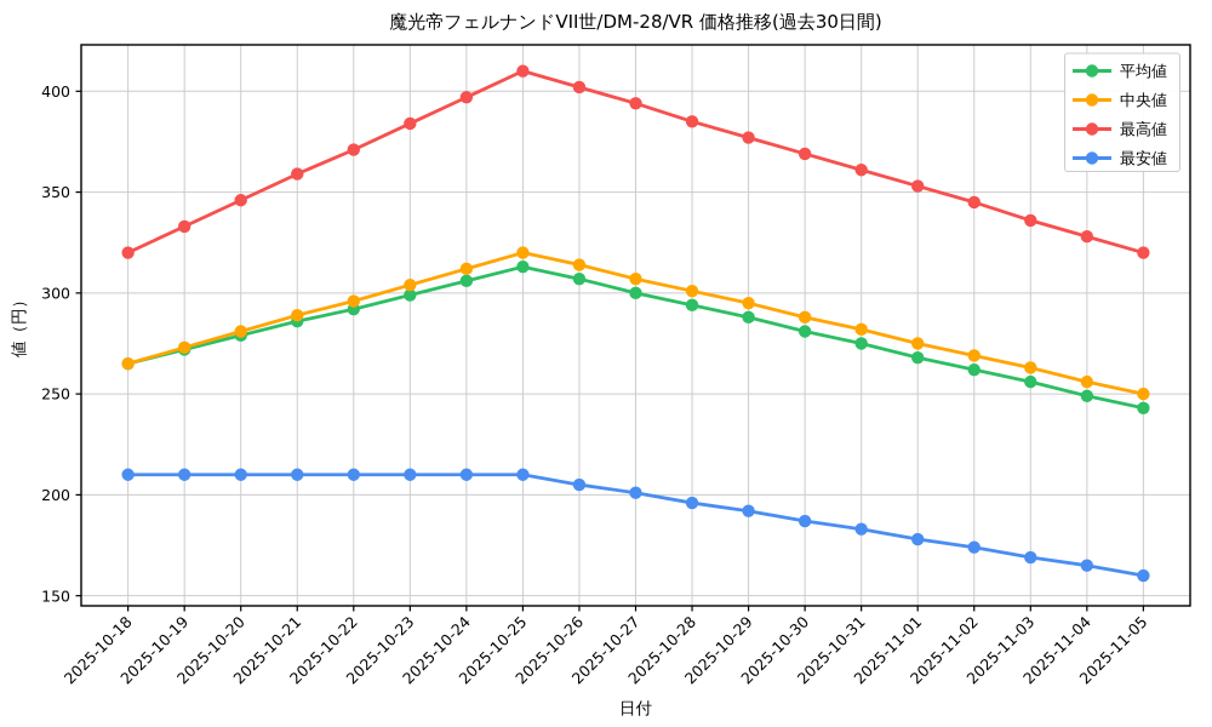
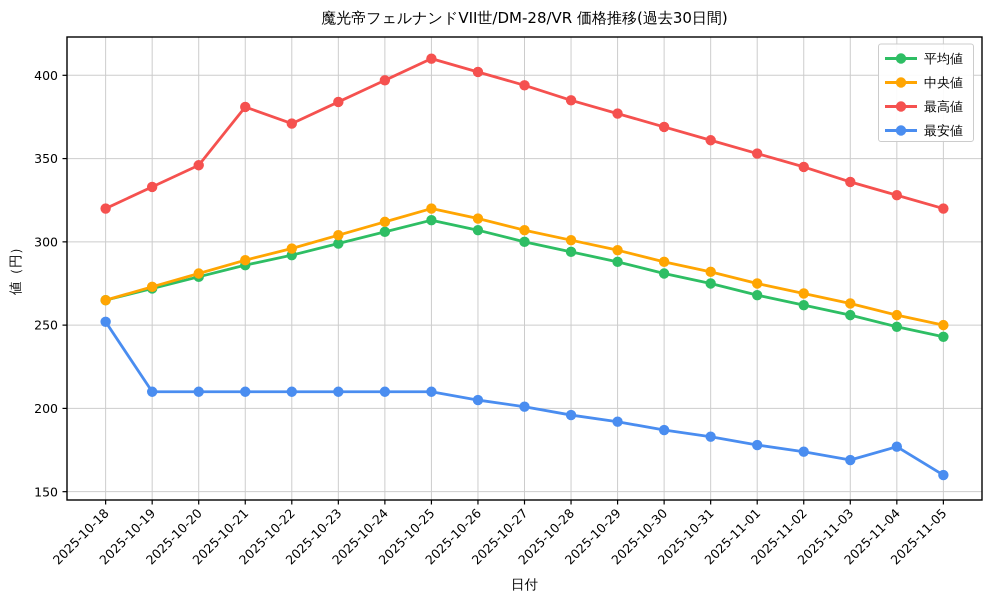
最安値/2025-10-18: 210 -> 252
最高値/2025-10-21: 359 -> 381
最安値/2025-11-04: 165 -> 177
